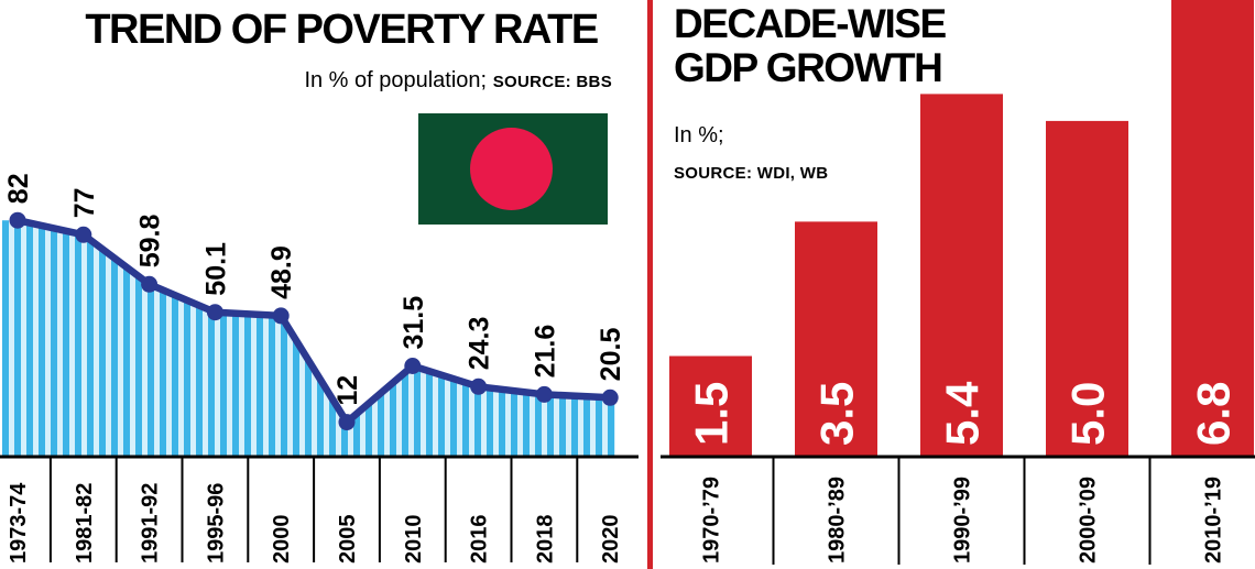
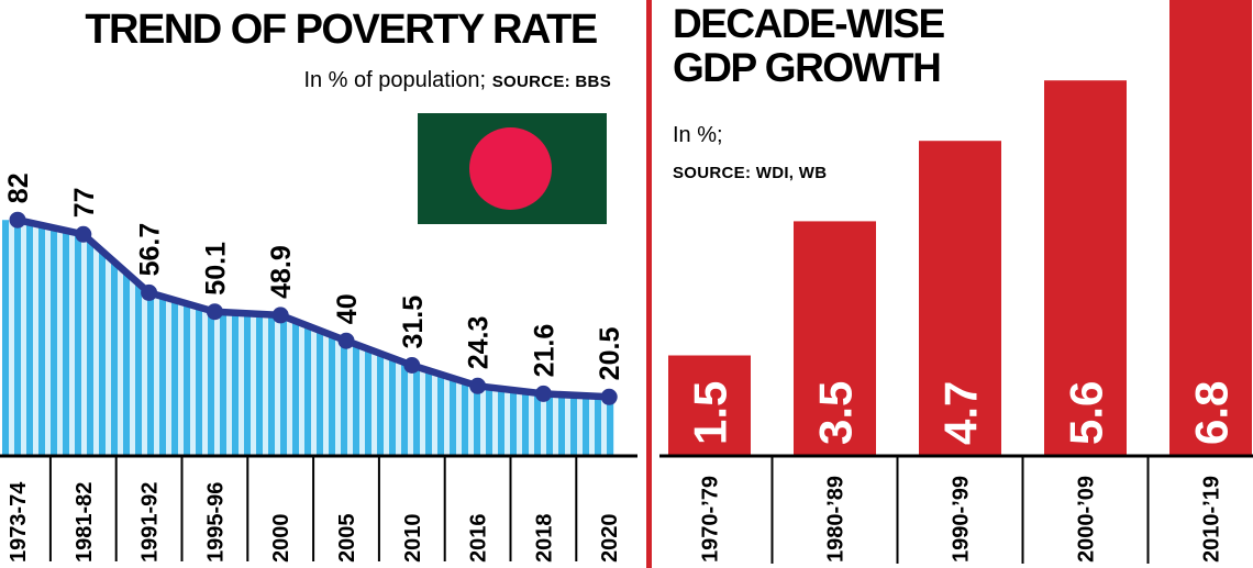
TREND OF POVERTY RATE/1991-92: 59.8 -> 56.7
TREND OF POVERTY RATE/2005: 12 -> 40
DECADE-WISE GDP GROWTH/1990-’99: 5.4 -> 4.7
DECADE-WISE GDP GROWTH/2000-’09: 5.0 -> 5.6
